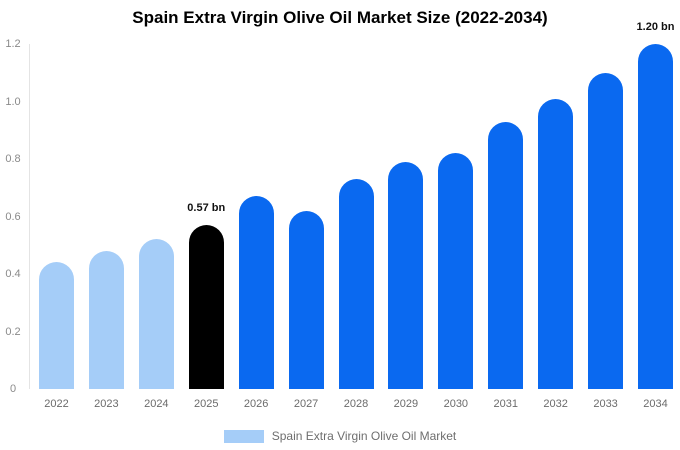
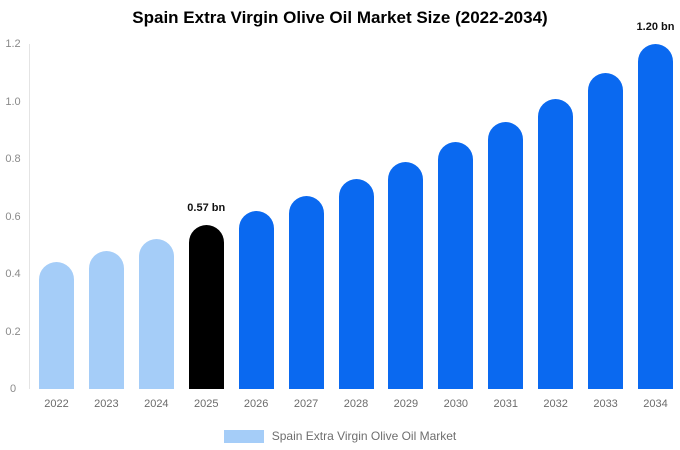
2026: 0.67 -> 0.62
2027: 0.62 -> 0.67
2030: 0.82 -> 0.86
